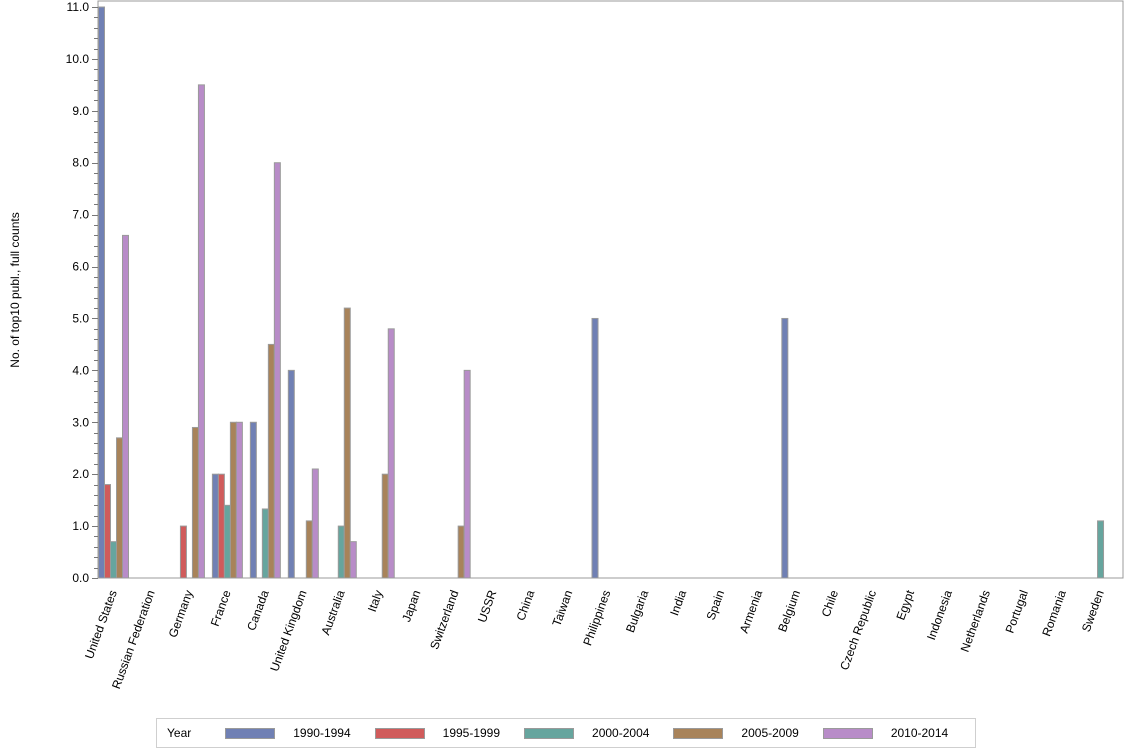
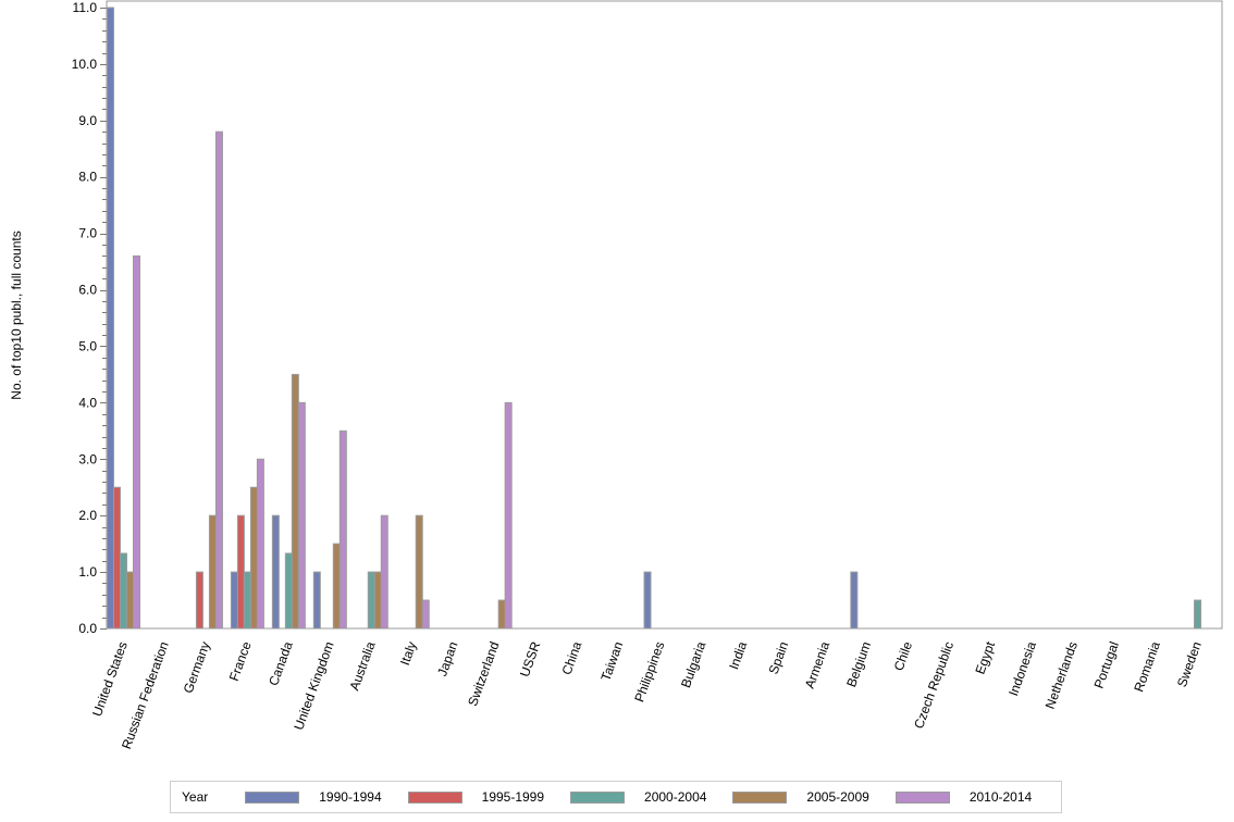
1995-1999/United States: 1.8 -> 2.5
2000-2004/United States: 0.7 -> 1.3
2005-2009/United States: 2.7 -> 1.0
2005-2009/Germany: 2.9 -> 2.0
2010-2014/Germany: 9.5 -> 8.8
1990-1994/France: 2 -> 1
2000-2004/France: 1.4 -> 1.0
2005-2009/France: 3.0 -> 2.5
1990-1994/Canada: 3 -> 2
2010-2014/Canada: 8.0 -> 4.0
1990-1994/United Kingdom: 4 -> 1
2005-2009/United Kingdom: 1.1 -> 1.5
2010-2014/United Kingdom: 2.1 -> 3.5
2005-2009/Australia: 5.2 -> 1.0
2010-2014/Australia: 0.7 -> 2.0
2010-2014/Italy: 4.8 -> 0.5
2005-2009/Switzerland: 1.0 -> 0.5
1990-1994/Philippines: 5 -> 1
1990-1994/Belgium: 5 -> 1
2000-2004/Sweden: 1.1 -> 0.5
